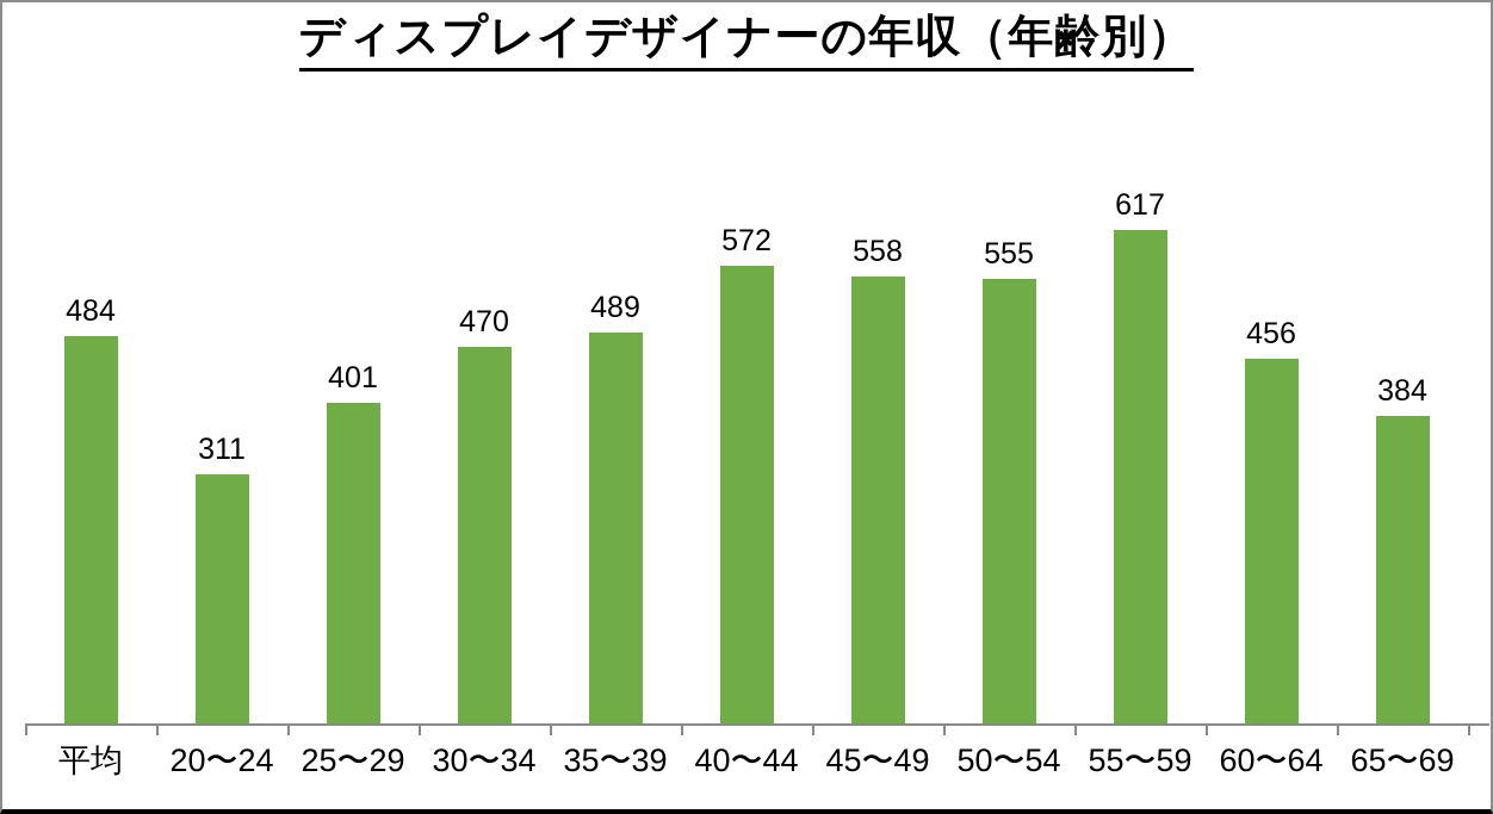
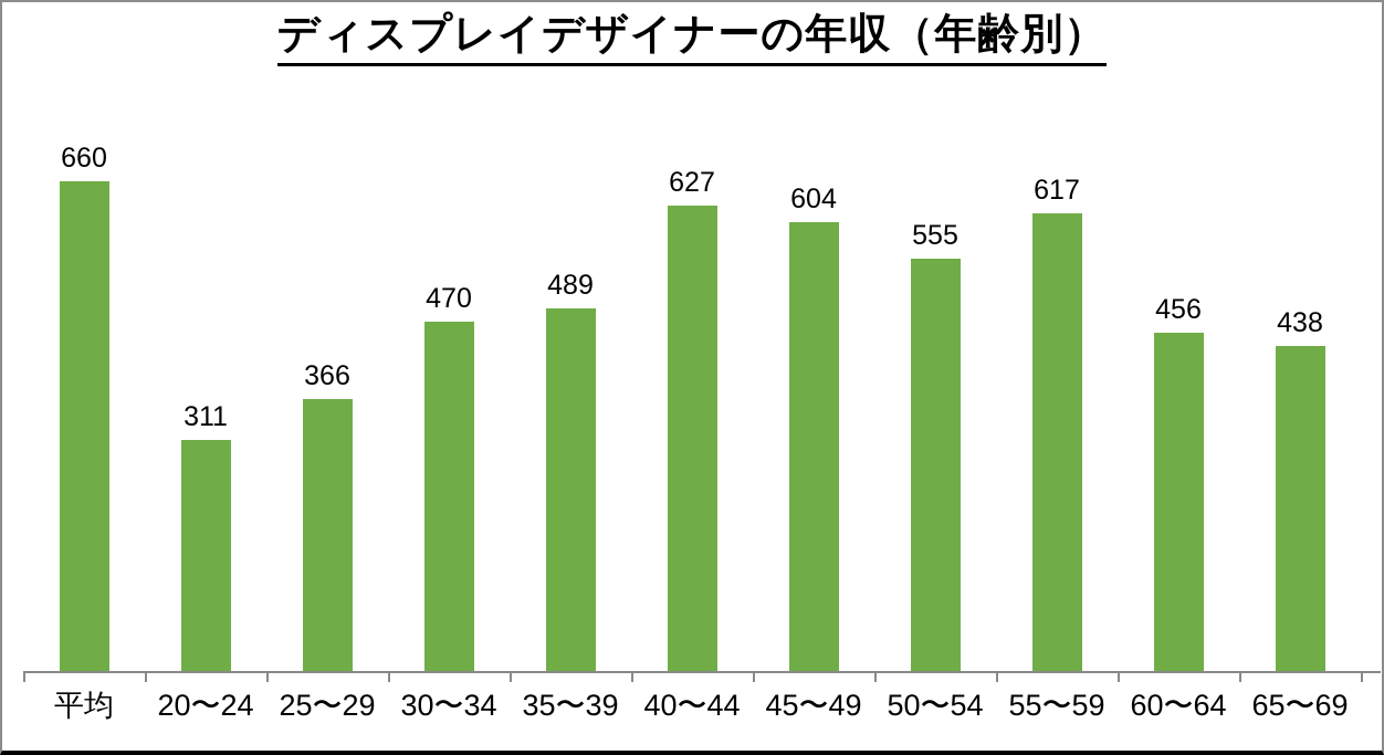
平均: 484 -> 660
25〜29: 401 -> 366
40〜44: 572 -> 627
45〜49: 558 -> 604
65〜69: 384 -> 438
